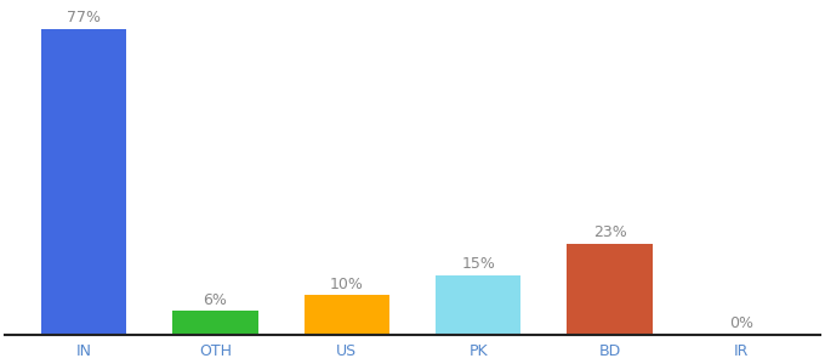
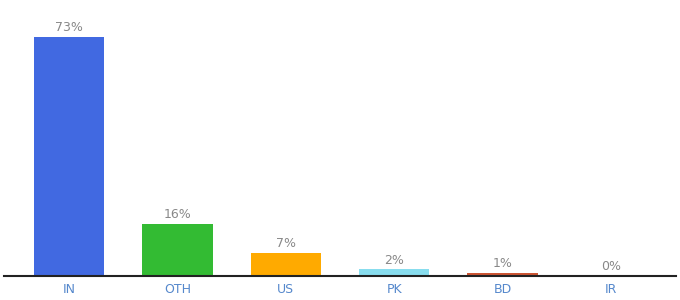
IN: 77% -> 73%
OTH: 6% -> 16%
US: 10% -> 7%
PK: 15% -> 2%
BD: 23% -> 1%
